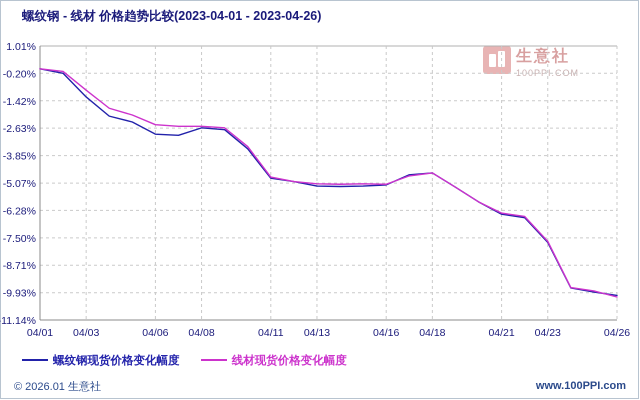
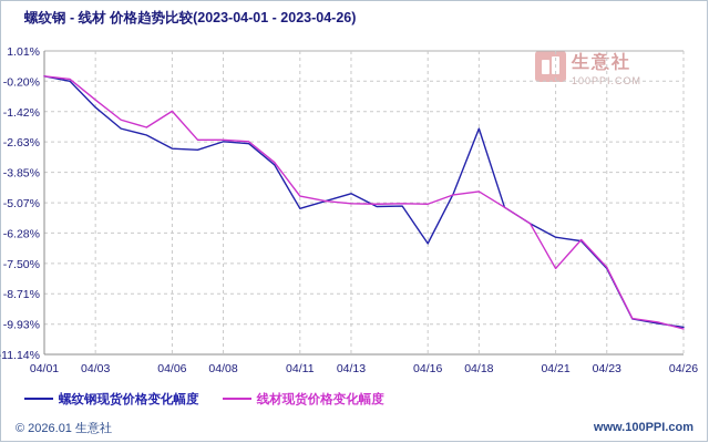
线材现货价格变化幅度/04/06: -2.5% -> -1.4%
螺纹钢现货价格变化幅度/04/11: -4.8% -> -5.3%
螺纹钢现货价格变化幅度/04/13: -5.2% -> -4.7%
螺纹钢现货价格变化幅度/04/16: -5.2% -> -6.7%
螺纹钢现货价格变化幅度/04/18: -4.6% -> -2.1%
线材现货价格变化幅度/04/21: -6.4% -> -7.7%
